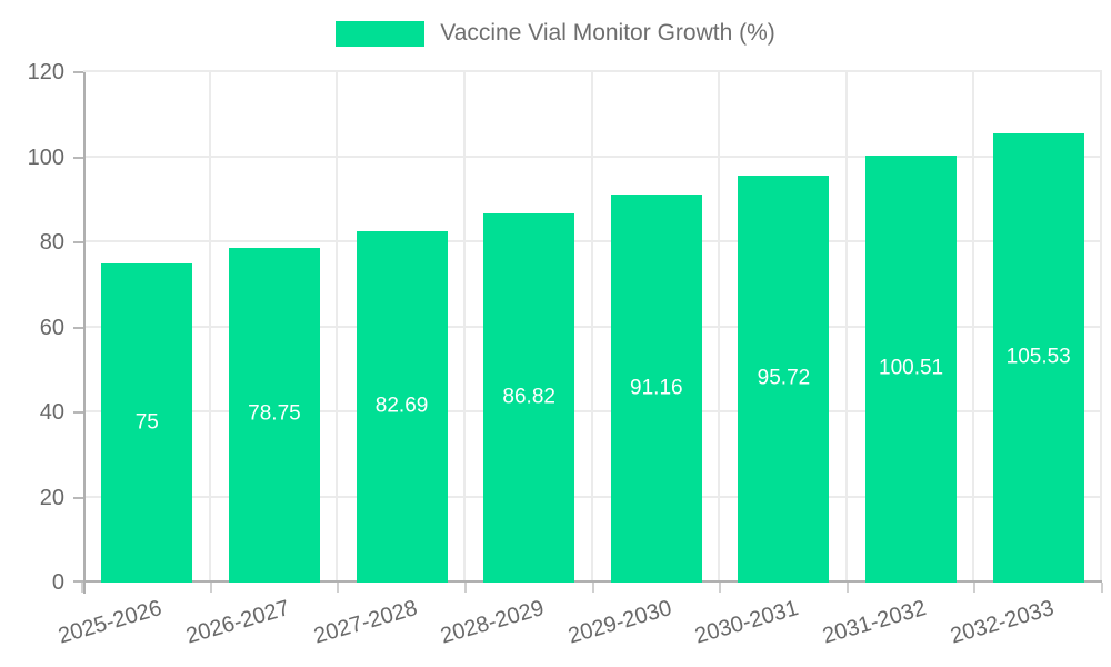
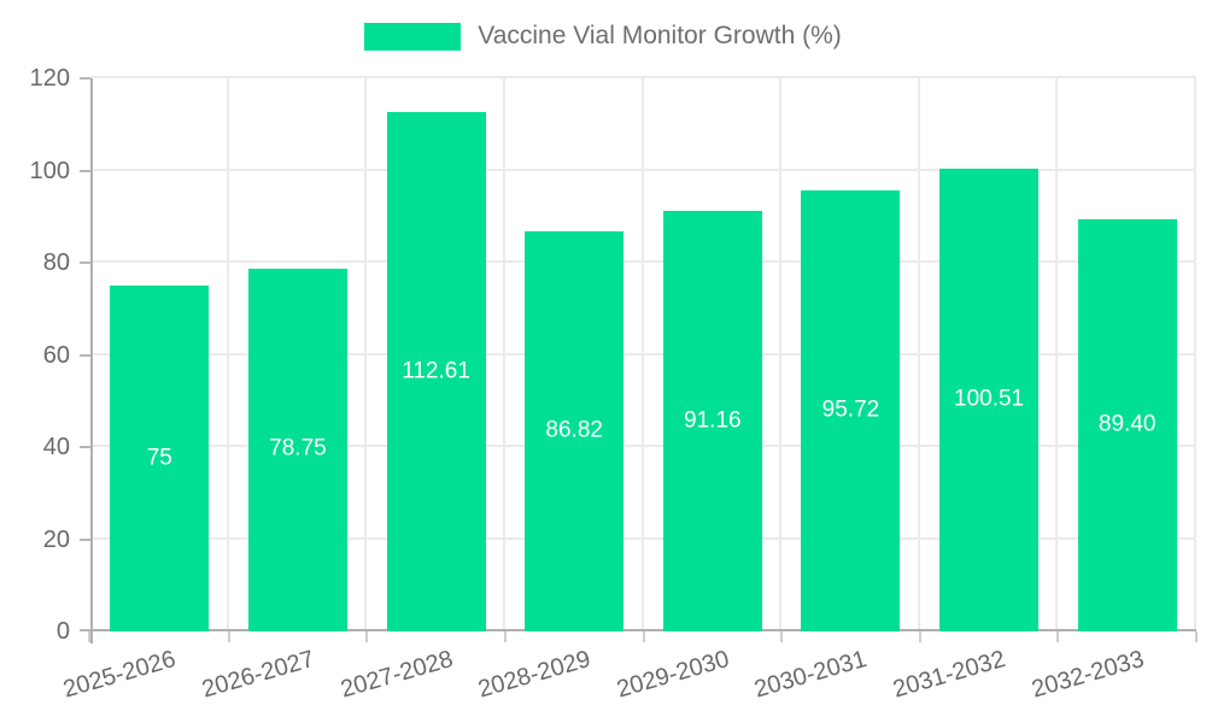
2027-2028: 82.69 -> 112.61
2032-2033: 105.53 -> 89.40
